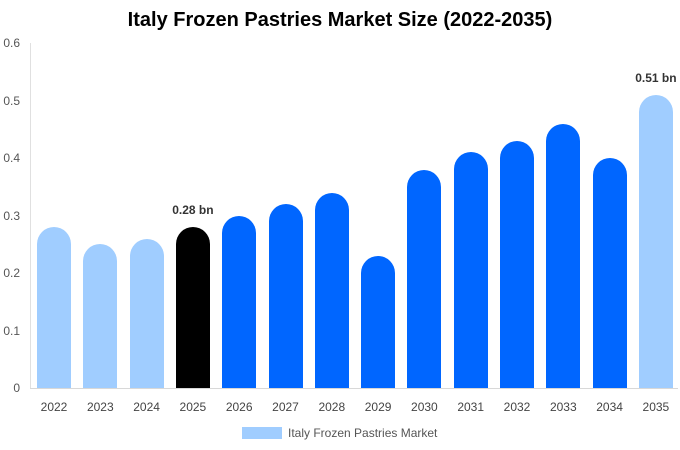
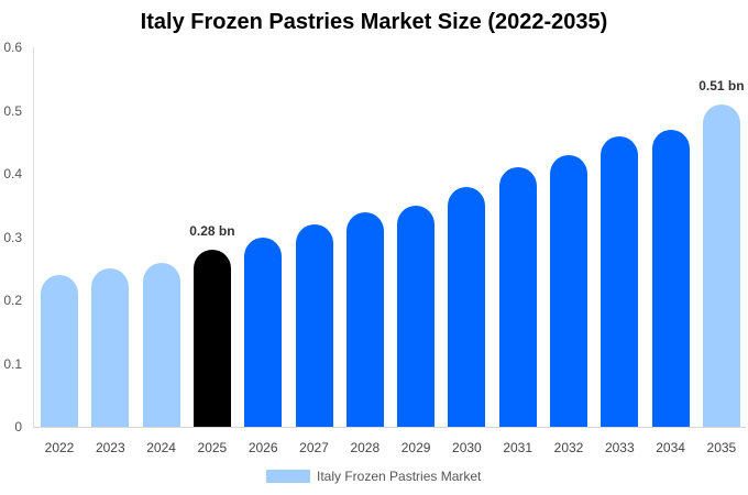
2022: 0.28 -> 0.24
2029: 0.23 -> 0.35
2034: 0.40 -> 0.47
